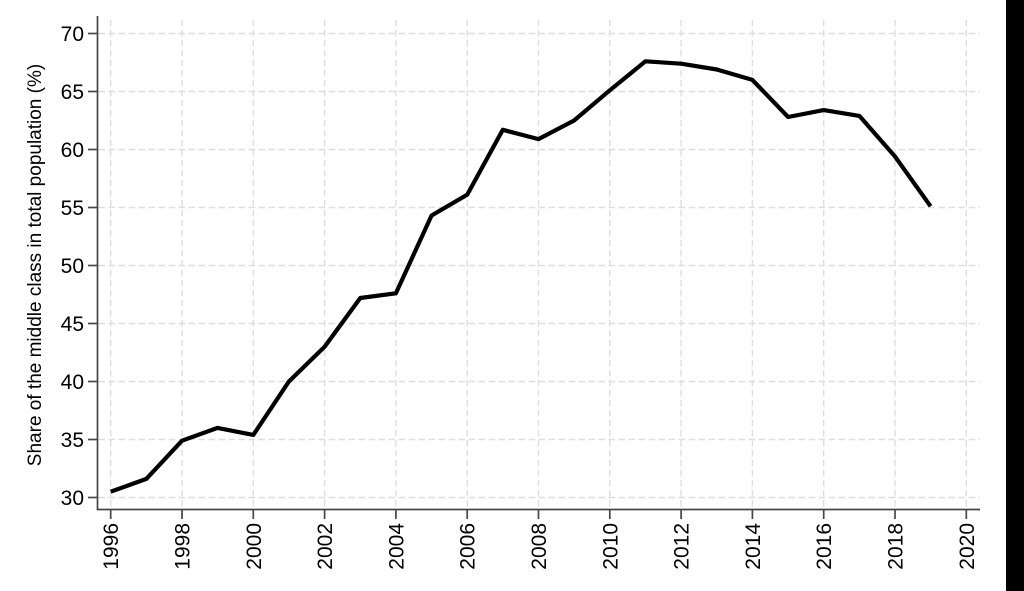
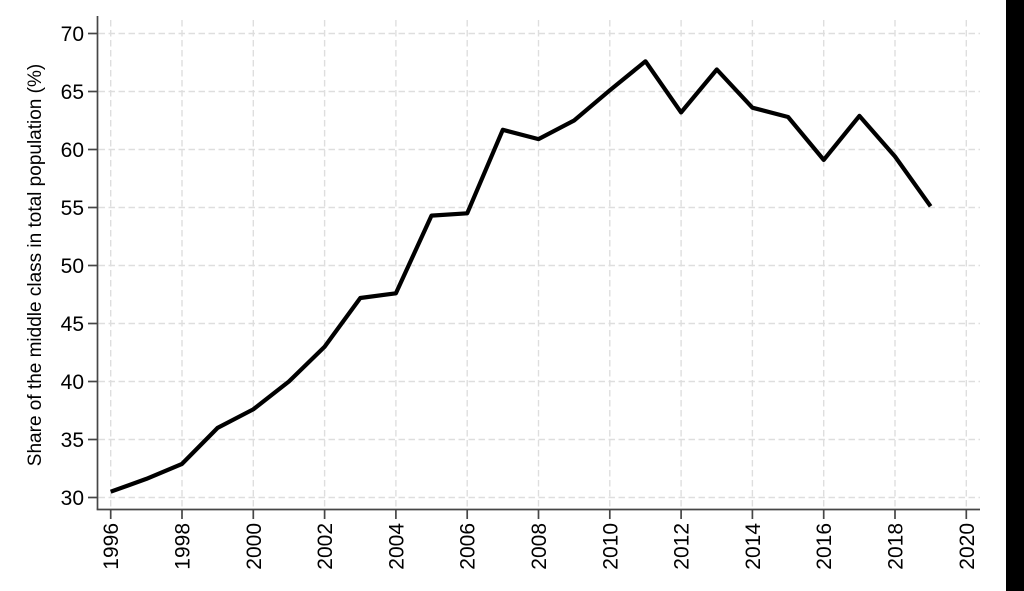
1998: 34.9 -> 32.9
2000: 35.4 -> 37.6
2006: 56.1 -> 54.5
2012: 67.4 -> 63.2
2014: 66.0 -> 63.6
2016: 63.4 -> 59.1
